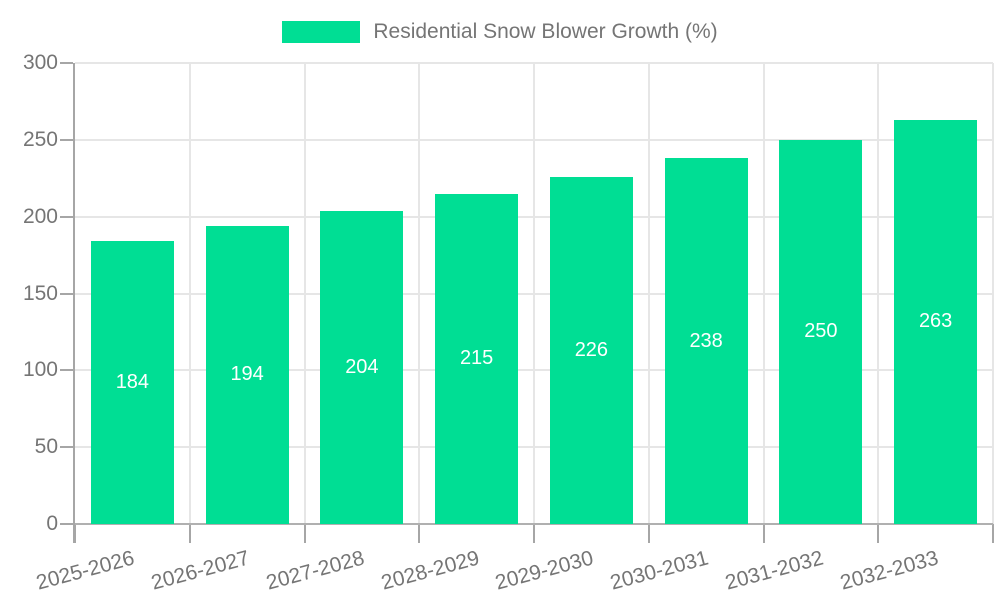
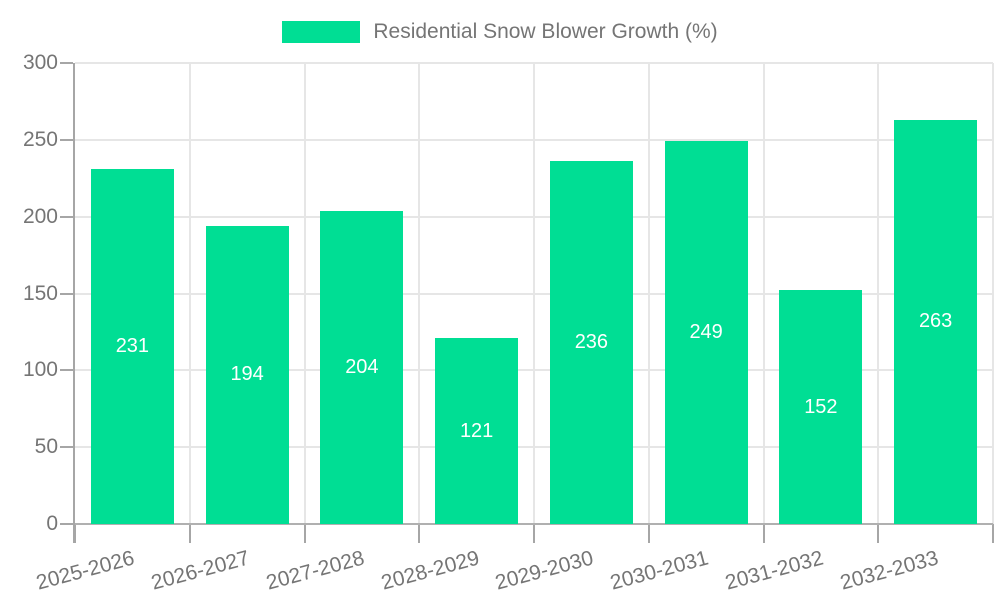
2025-2026: 184 -> 231
2028-2029: 215 -> 121
2029-2030: 226 -> 236
2030-2031: 238 -> 249
2031-2032: 250 -> 152
